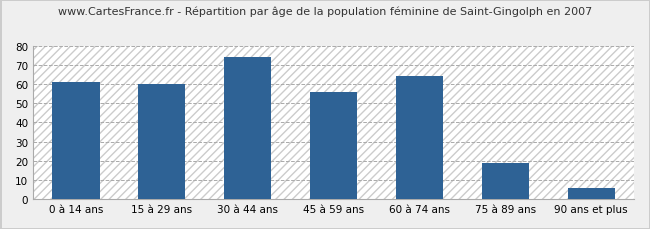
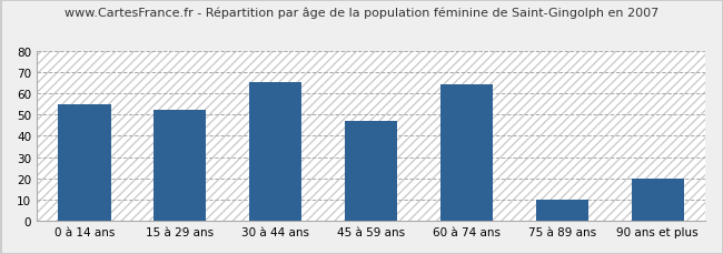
0 à 14 ans: 61 -> 55
15 à 29 ans: 60 -> 52
30 à 44 ans: 74 -> 65
45 à 59 ans: 56 -> 47
75 à 89 ans: 19 -> 10
90 ans et plus: 6 -> 20
